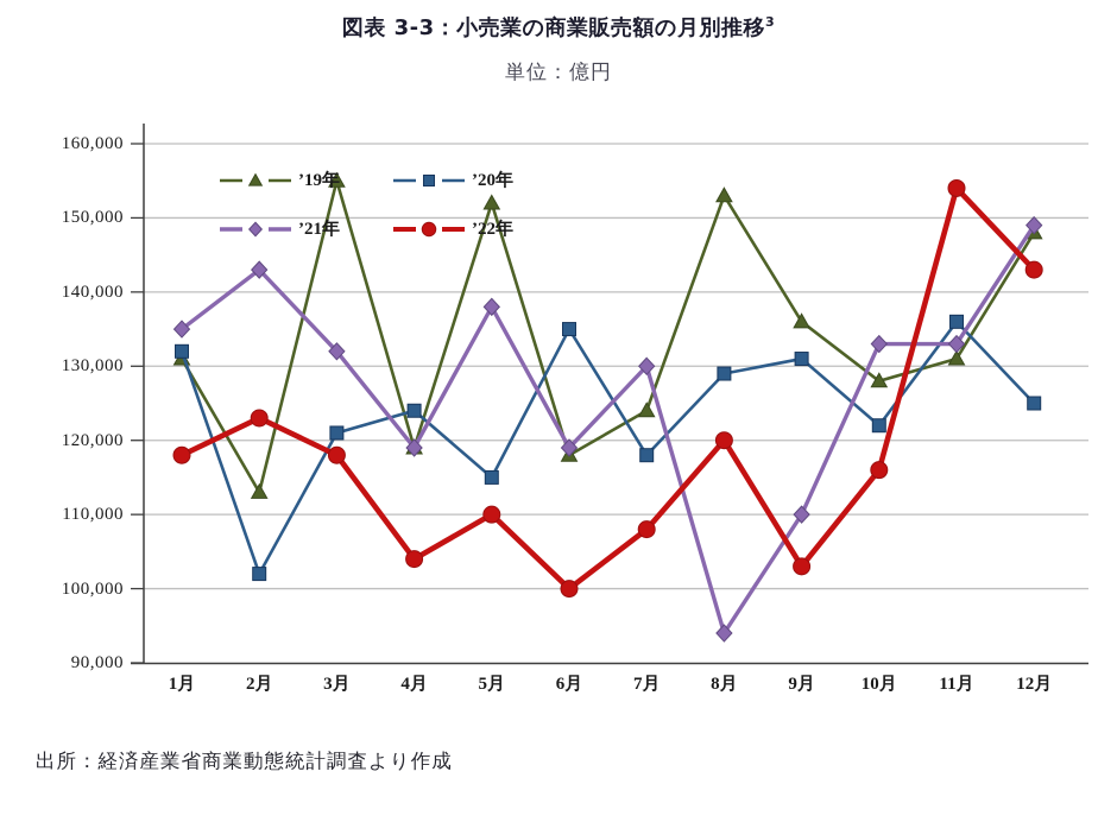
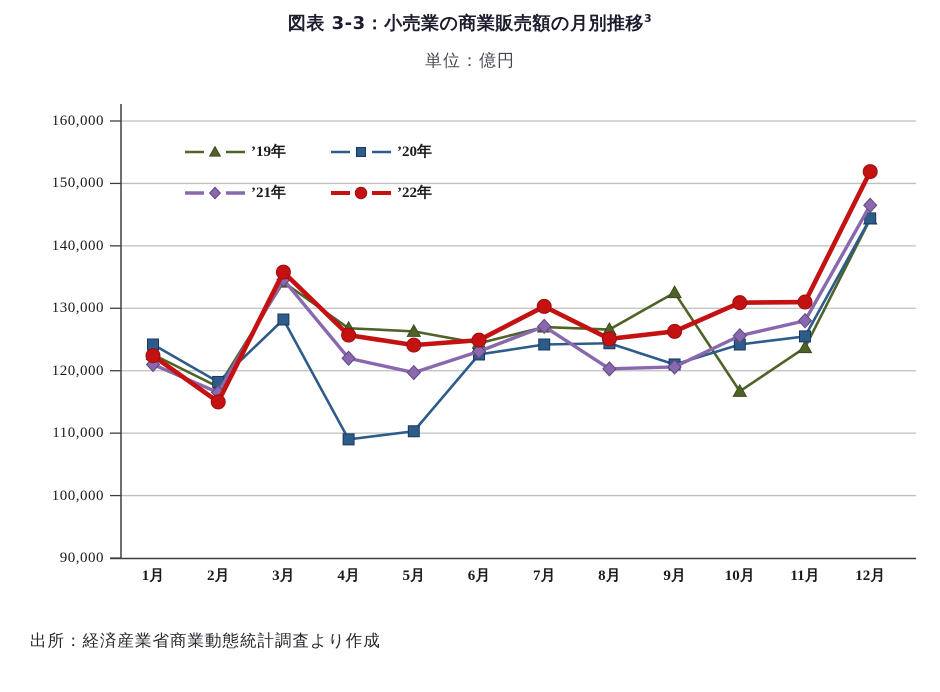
’19年/1月: 131000 -> 123000
’20年/1月: 132000 -> 124000
’21年/1月: 135000 -> 121000
’22年/1月: 118000 -> 122000
’19年/2月: 113000 -> 117000
’20年/2月: 102000 -> 118000
’21年/2月: 143000 -> 116000
’22年/2月: 123000 -> 115000
’19年/3月: 155000 -> 134000
’20年/3月: 121000 -> 128000
’21年/3月: 132000 -> 135000
’22年/3月: 118000 -> 136000
’19年/4月: 119000 -> 127000
’20年/4月: 124000 -> 109000
’21年/4月: 119000 -> 122000
’22年/4月: 104000 -> 126000
’19年/5月: 152000 -> 126000
’20年/5月: 115000 -> 110000
’21年/5月: 138000 -> 120000
’22年/5月: 110000 -> 124000
’19年/6月: 118000 -> 124000
’20年/6月: 135000 -> 123000
’21年/6月: 119000 -> 123000
’22年/6月: 100000 -> 125000
’19年/7月: 124000 -> 127000
’20年/7月: 118000 -> 124000
’21年/7月: 130000 -> 127000
’22年/7月: 108000 -> 130000
’19年/8月: 153000 -> 127000
’20年/8月: 129000 -> 124000
’21年/8月: 94000 -> 120000
’22年/8月: 120000 -> 125000
’19年/9月: 136000 -> 132000
’20年/9月: 131000 -> 121000
’21年/9月: 110000 -> 121000
’22年/9月: 103000 -> 126000
’19年/10月: 128000 -> 117000
’20年/10月: 122000 -> 124000
’21年/10月: 133000 -> 126000
’22年/10月: 116000 -> 131000
’19年/11月: 131000 -> 124000
’20年/11月: 136000 -> 126000
’21年/11月: 133000 -> 128000
’22年/11月: 154000 -> 131000
’19年/12月: 148000 -> 144000
’20年/12月: 125000 -> 144000
’21年/12月: 149000 -> 146000
’22年/12月: 143000 -> 152000
